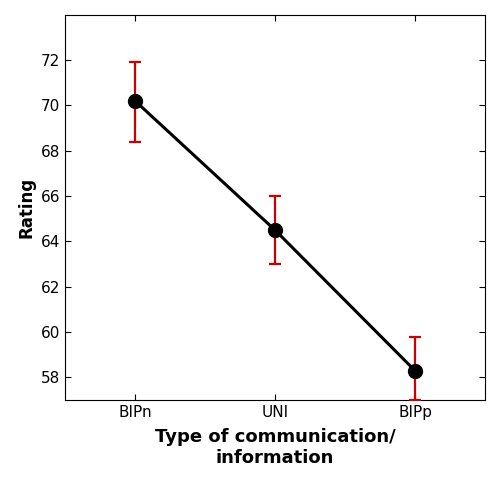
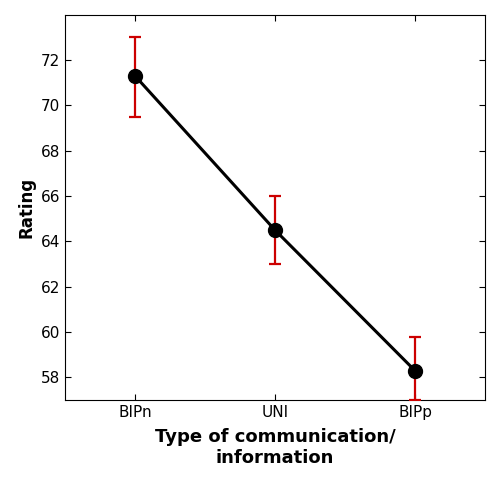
BIPn: 70.2 -> 71.3
